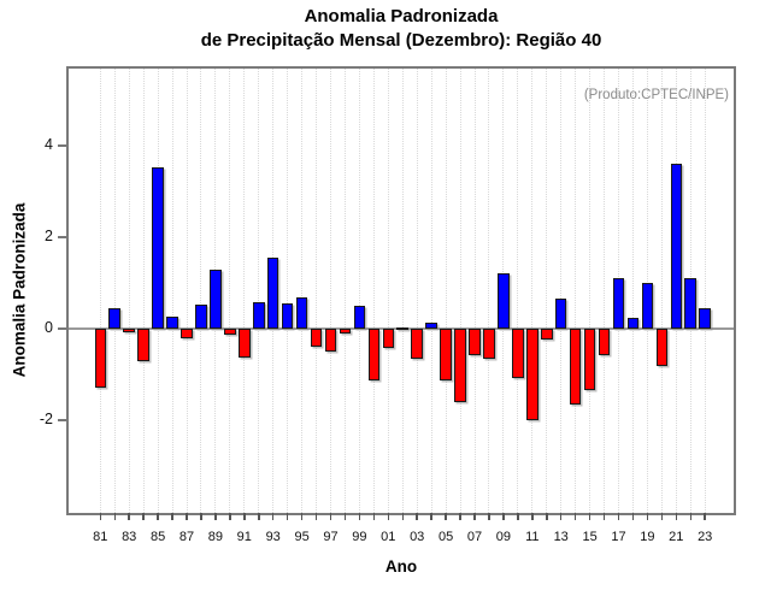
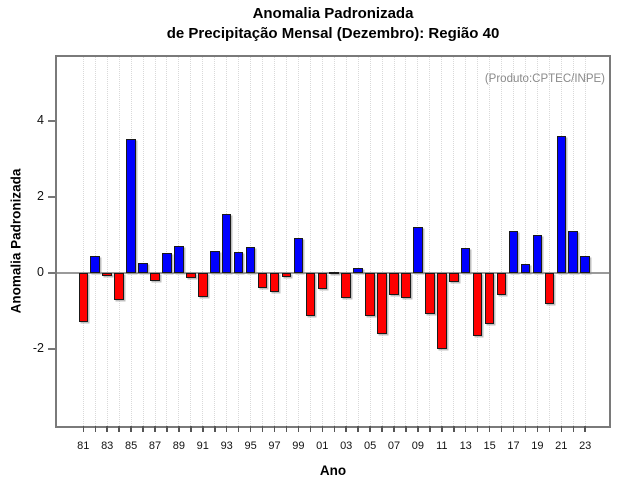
89: 1.3 -> 0.7
99: 0.5 -> 0.9
